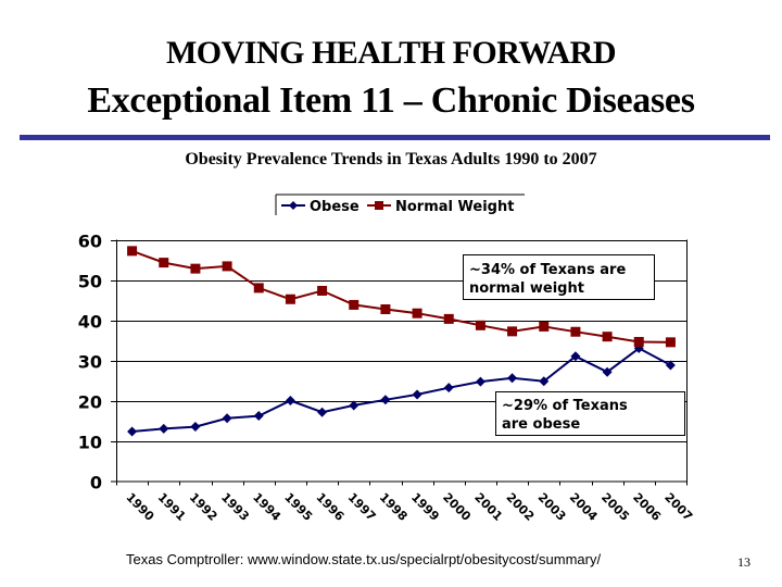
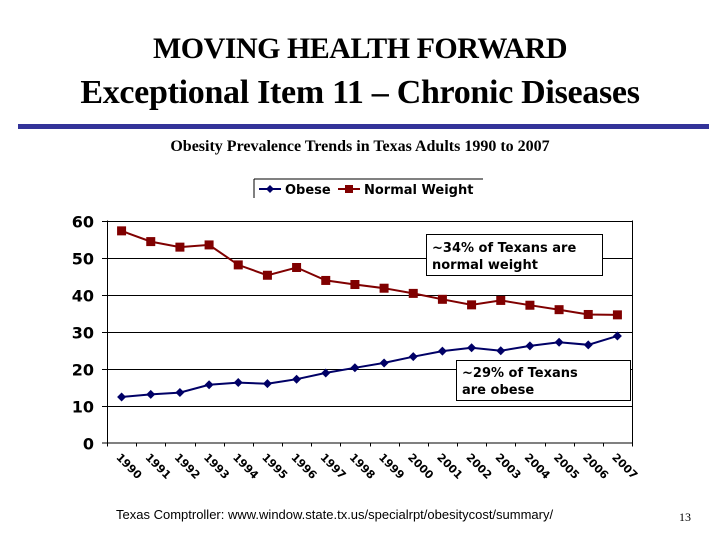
Obese/1995: 20 -> 16
Obese/2004: 31 -> 26
Obese/2006: 33 -> 26
